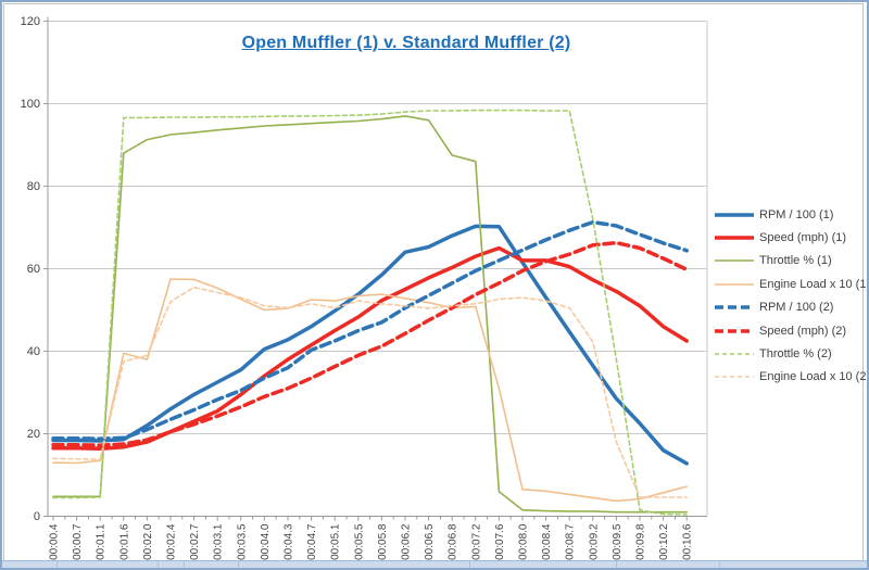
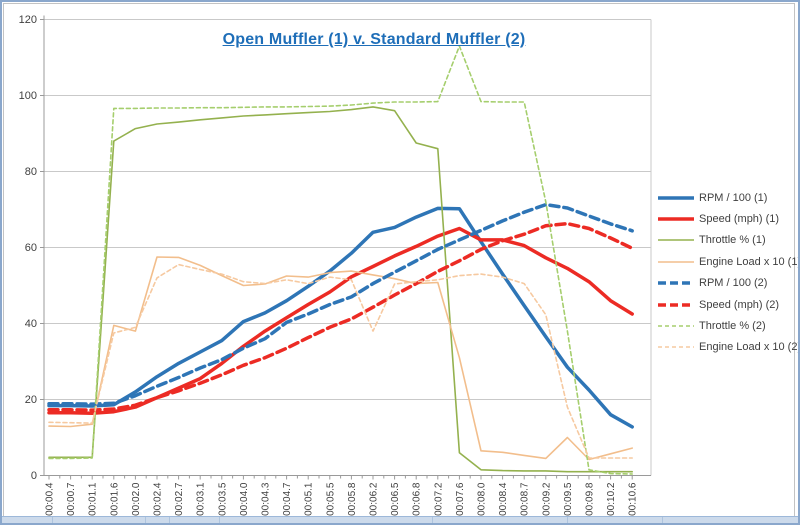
Engine Load x 10 (2)/00:06.2: 51 -> 38
Throttle % (2)/00:07.6: 98 -> 113
Engine Load x 10 (1)/00:09.5: 4 -> 10
